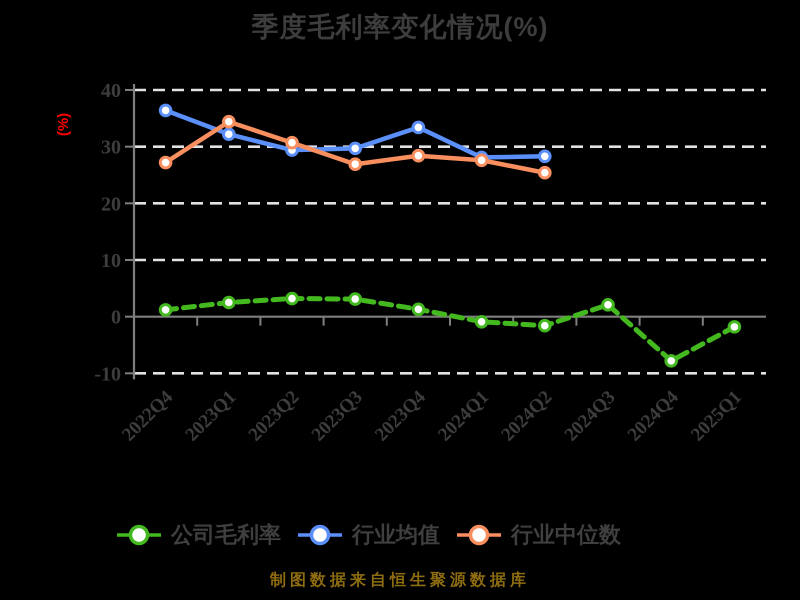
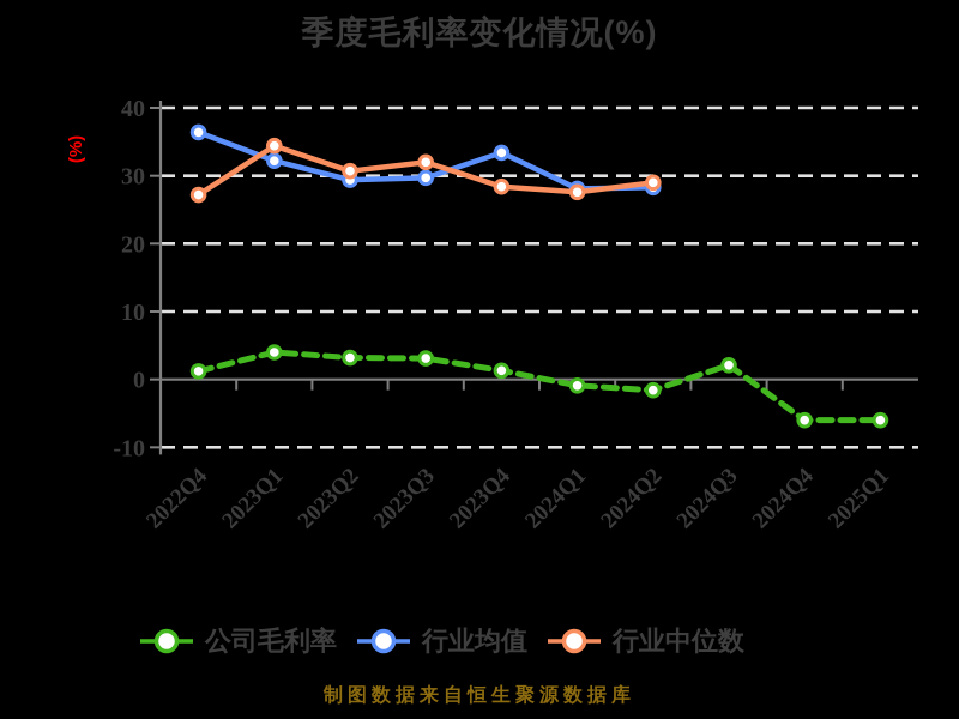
公司毛利率/2023Q1: 2 -> 4
行业中位数/2023Q3: 27 -> 32
行业中位数/2024Q2: 25 -> 29
公司毛利率/2024Q4: -8 -> -6
公司毛利率/2025Q1: -2 -> -6
